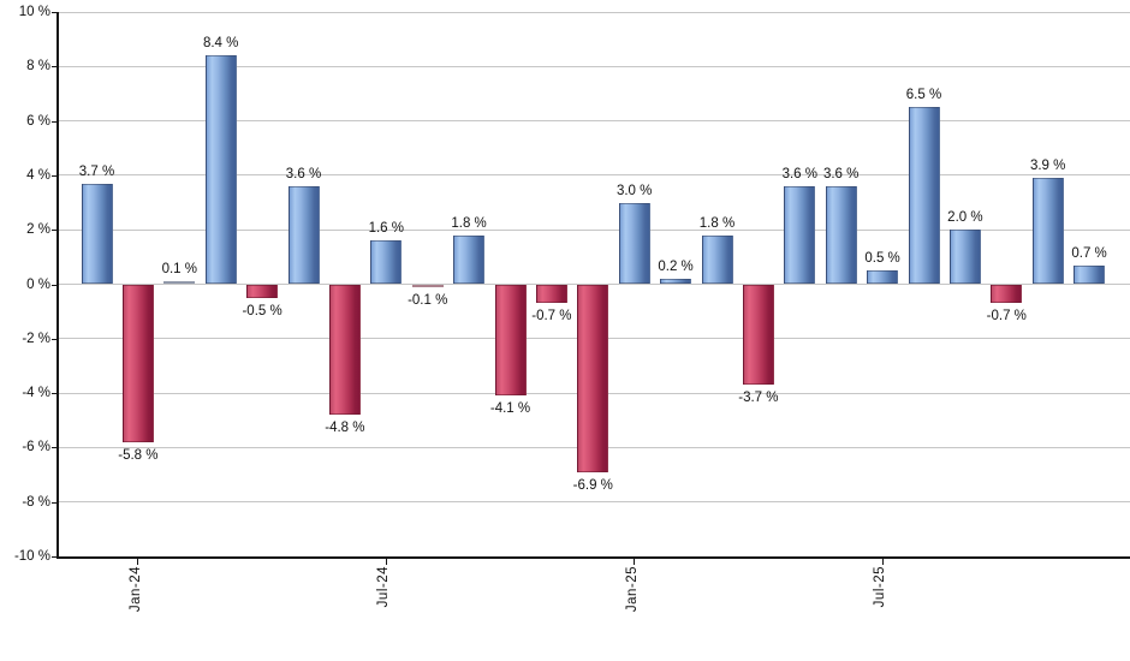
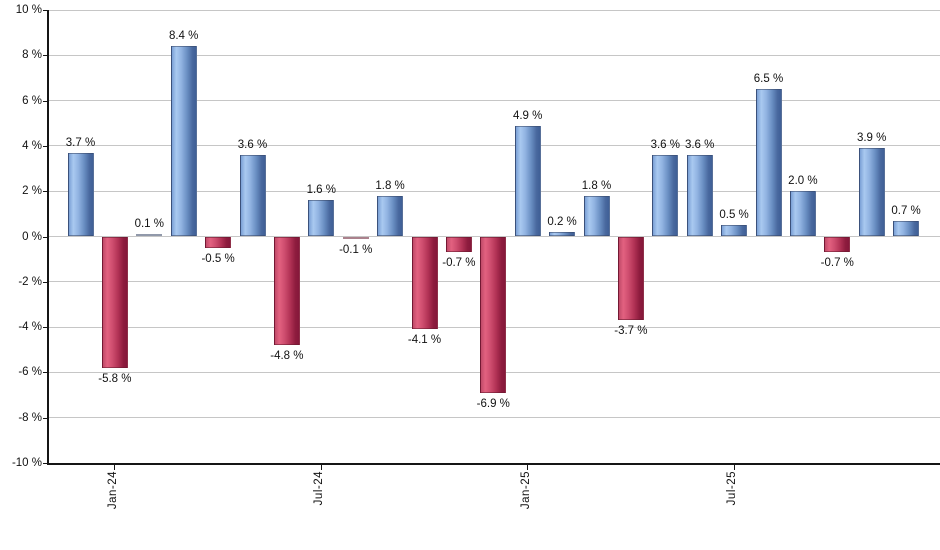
Jan-25: 3.0 -> 4.9
